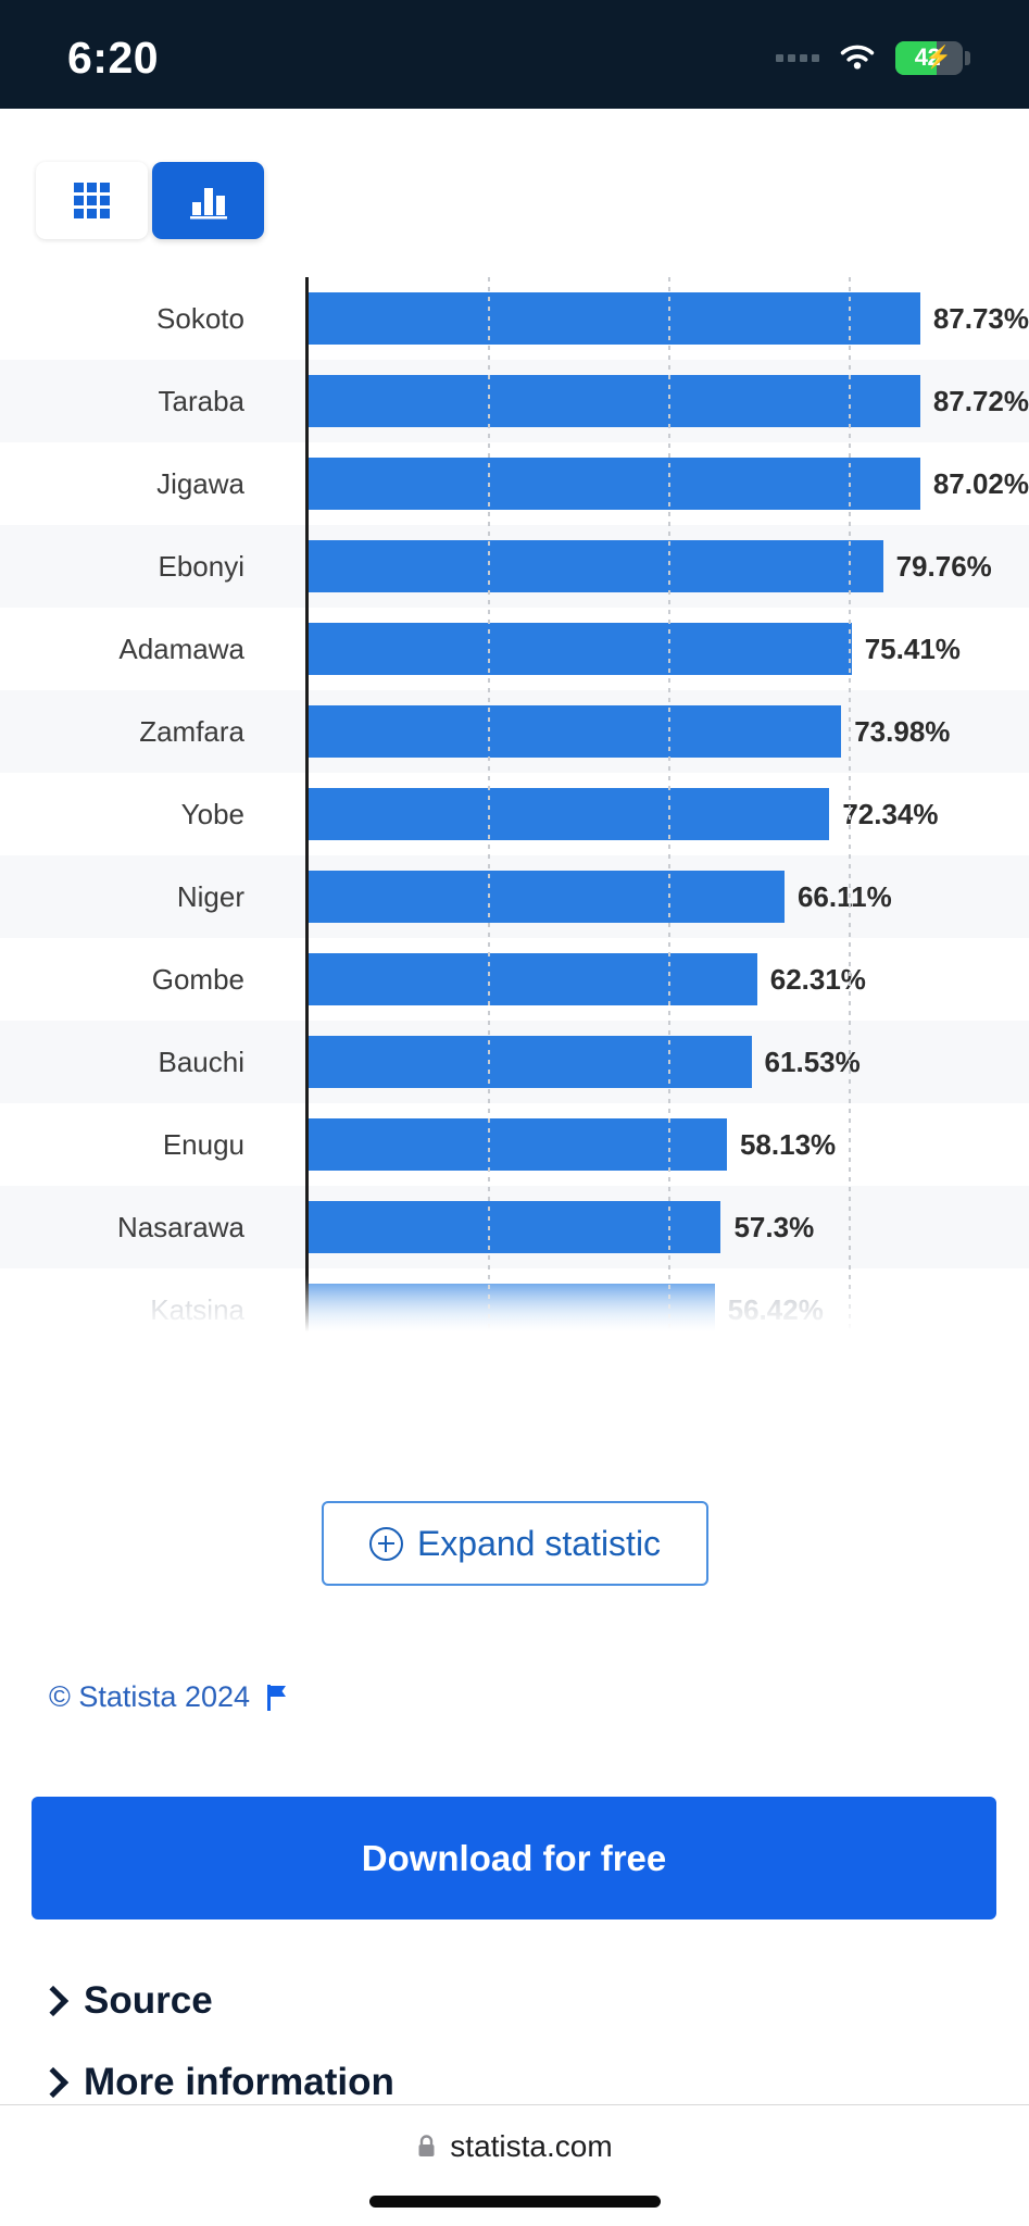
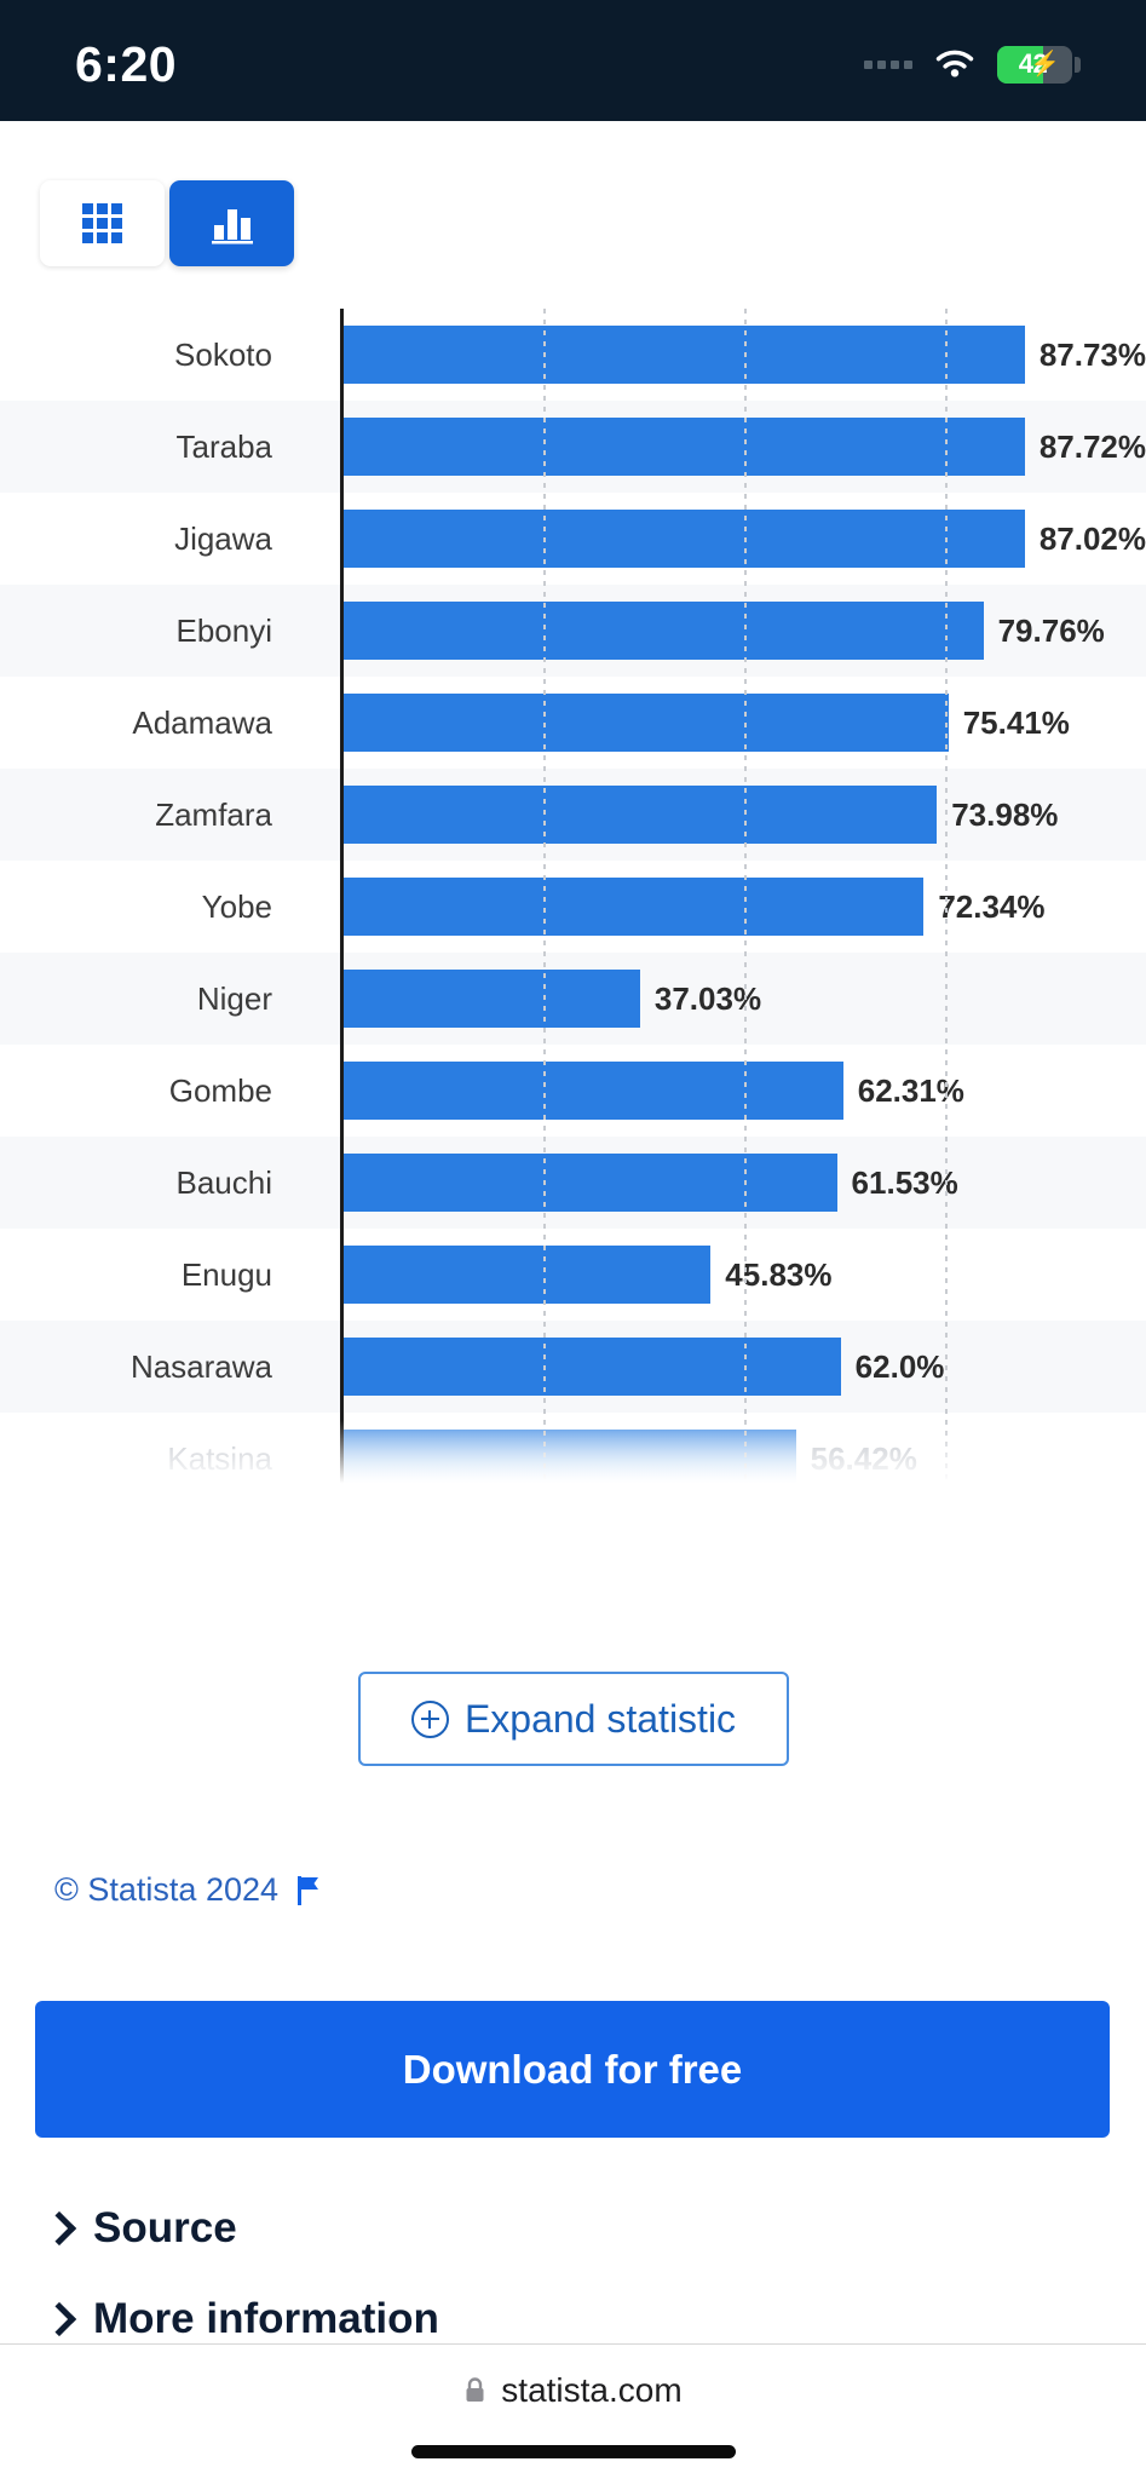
Niger: 66.11% -> 37.03%
Enugu: 58.13% -> 45.83%
Nasarawa: 57.3% -> 62.0%
